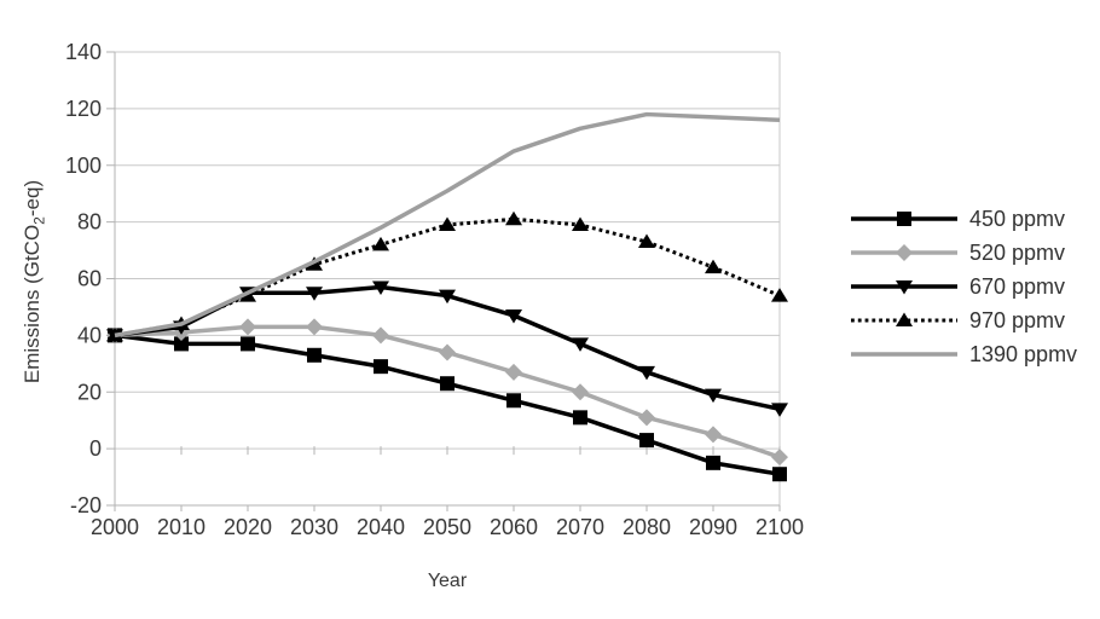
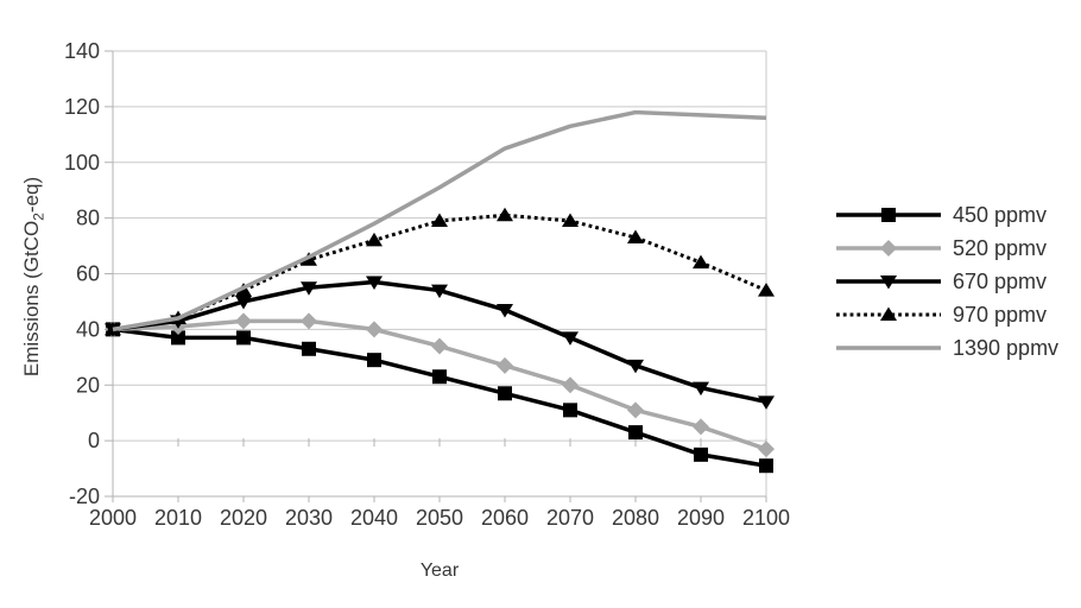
670 ppmv/2020: 55 -> 50
